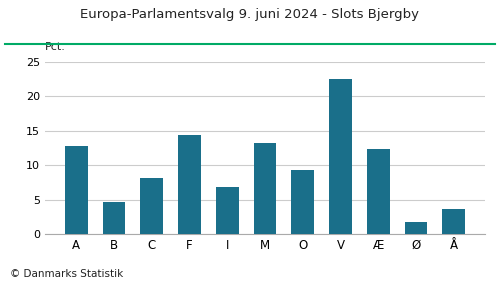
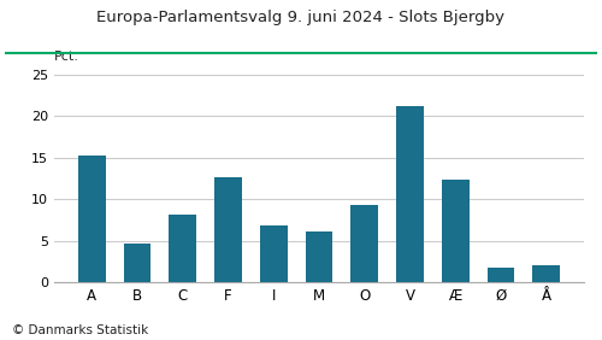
A: 12.8 -> 15.2
F: 14.4 -> 12.6
M: 13.2 -> 6.1
V: 22.6 -> 21.2
Å: 3.6 -> 2.0
